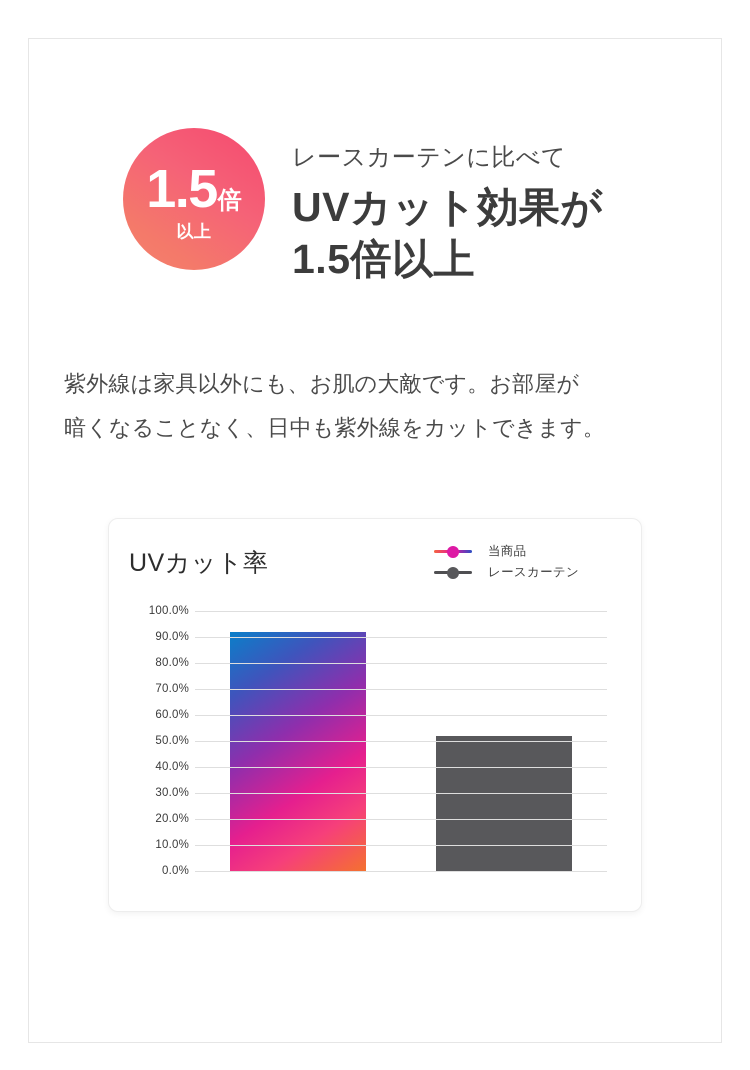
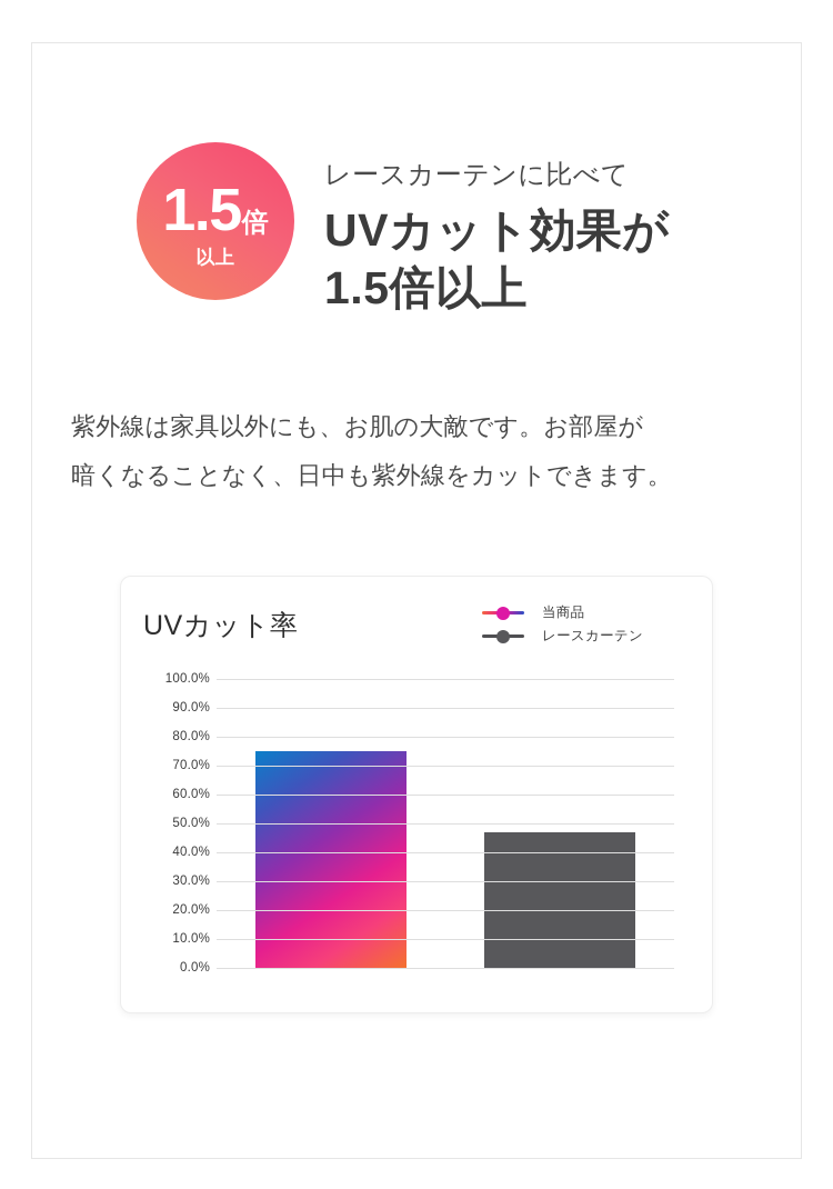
当商品: 92% -> 75%
レースカーテン: 52% -> 47%
